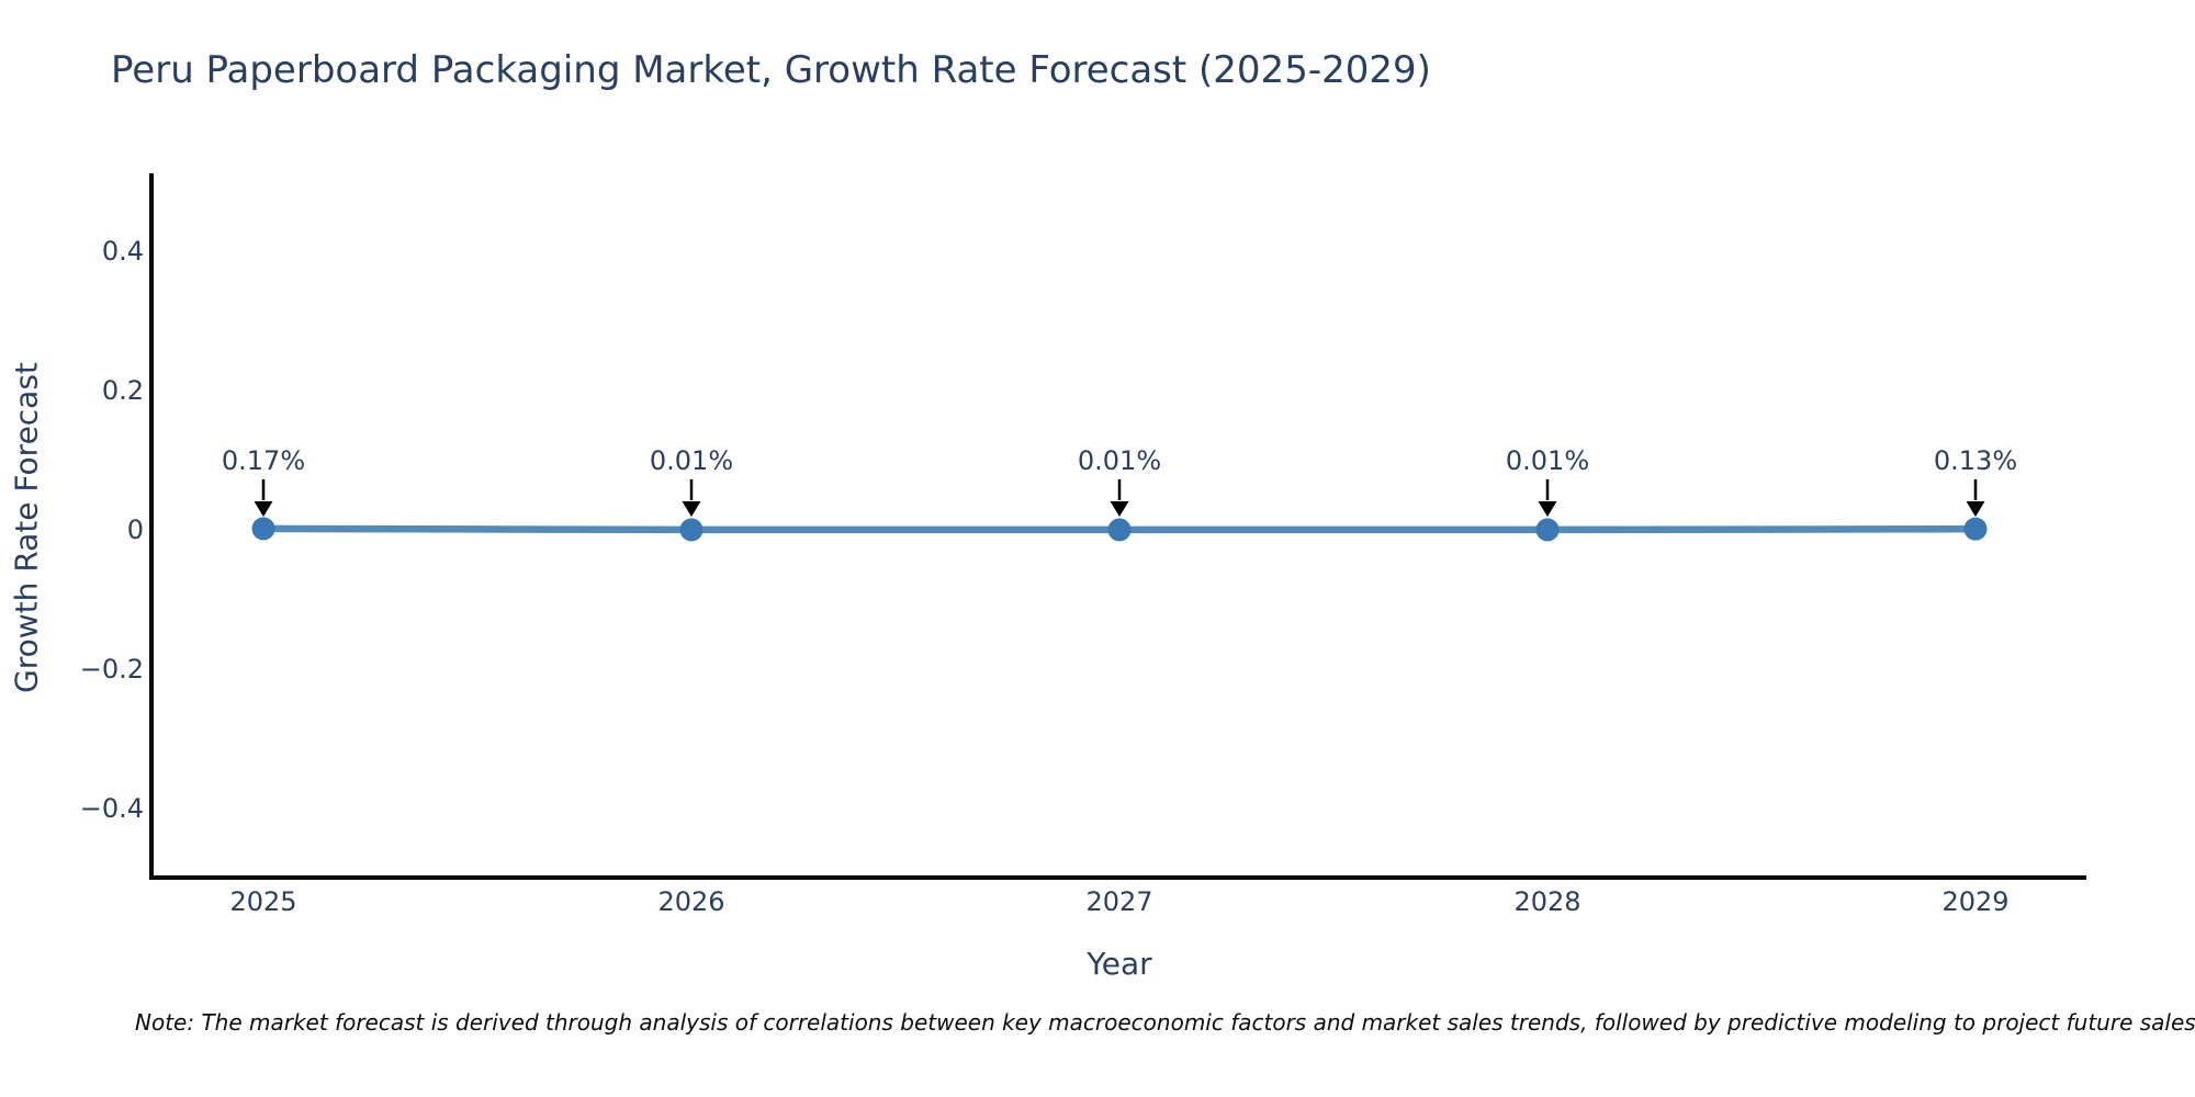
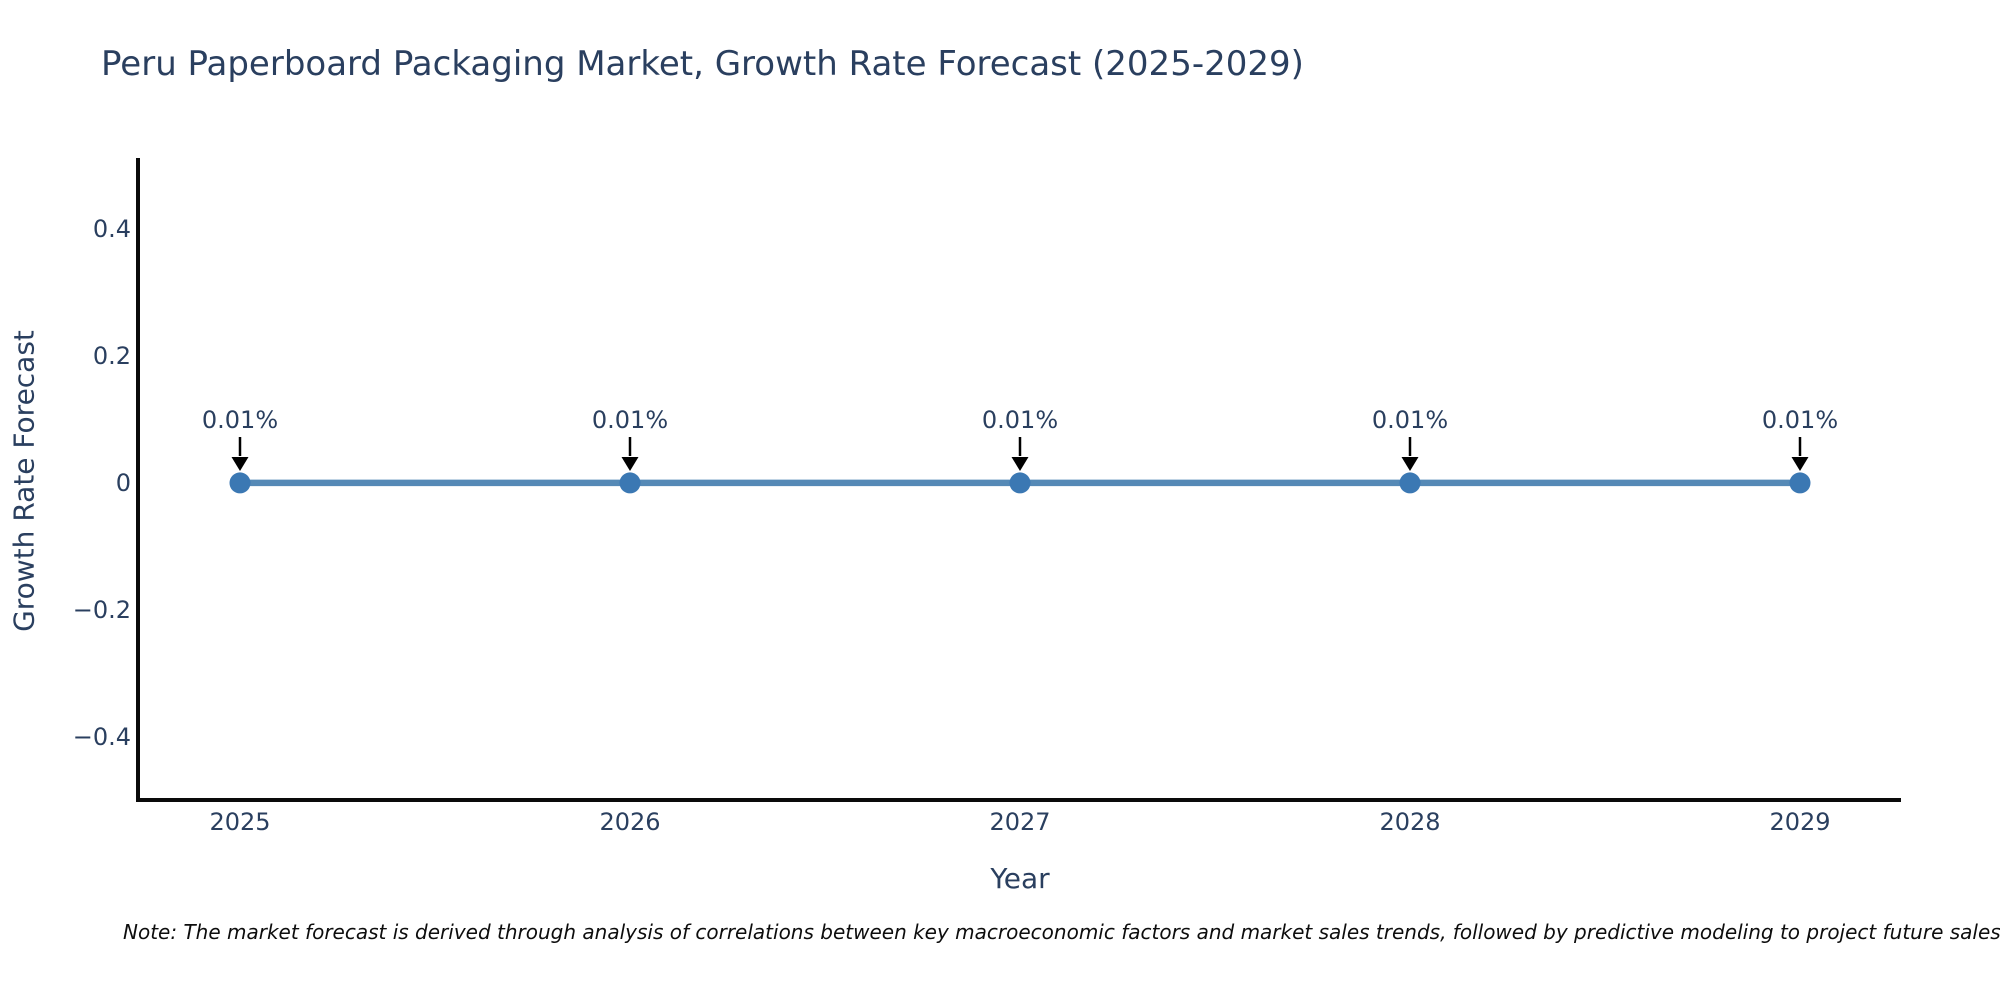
2025: 0.17% -> 0.01%
2029: 0.13% -> 0.01%
